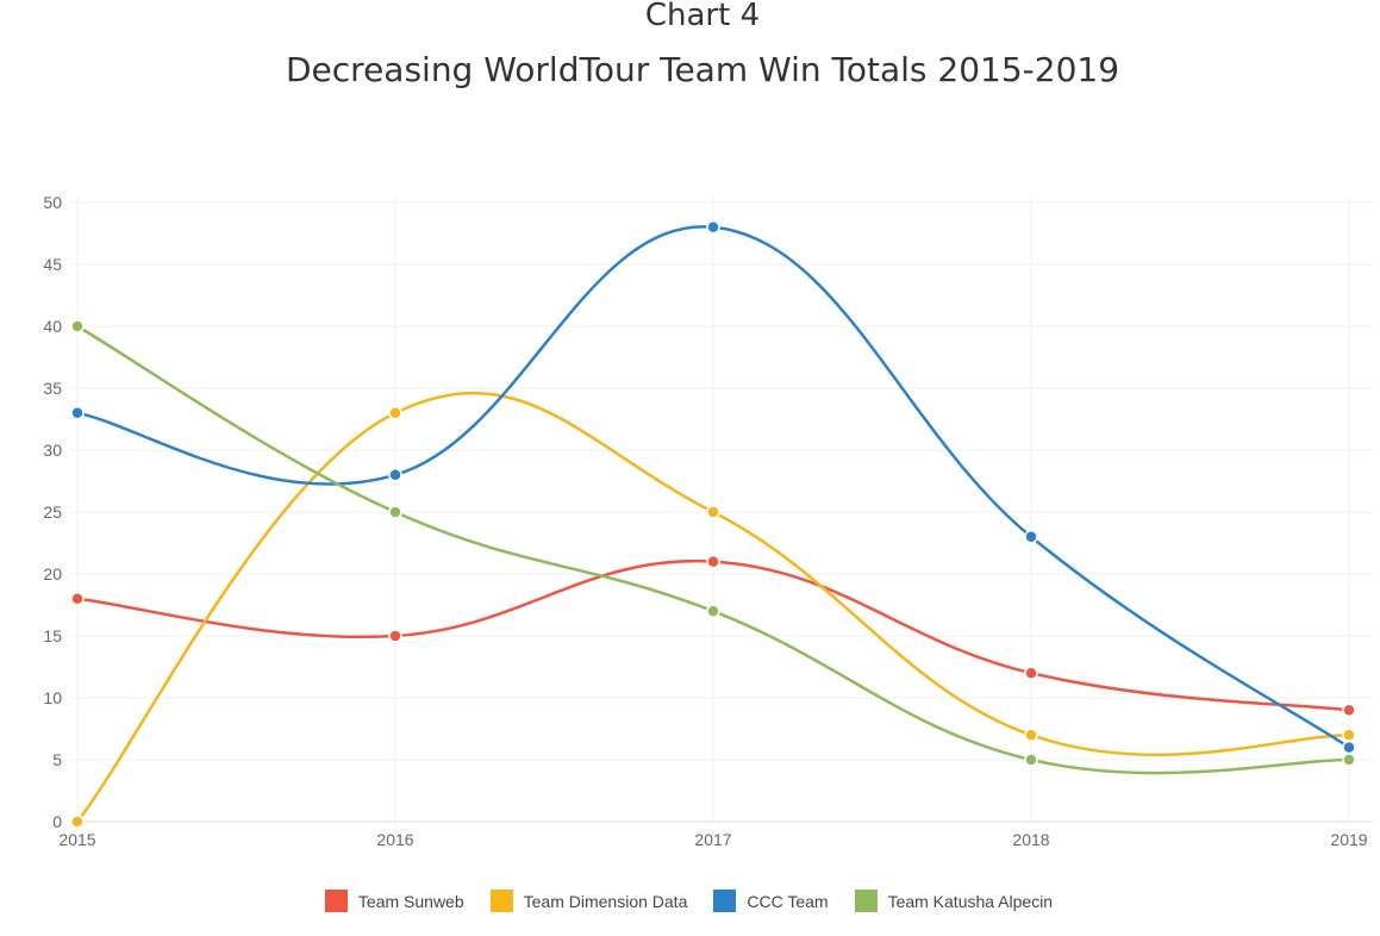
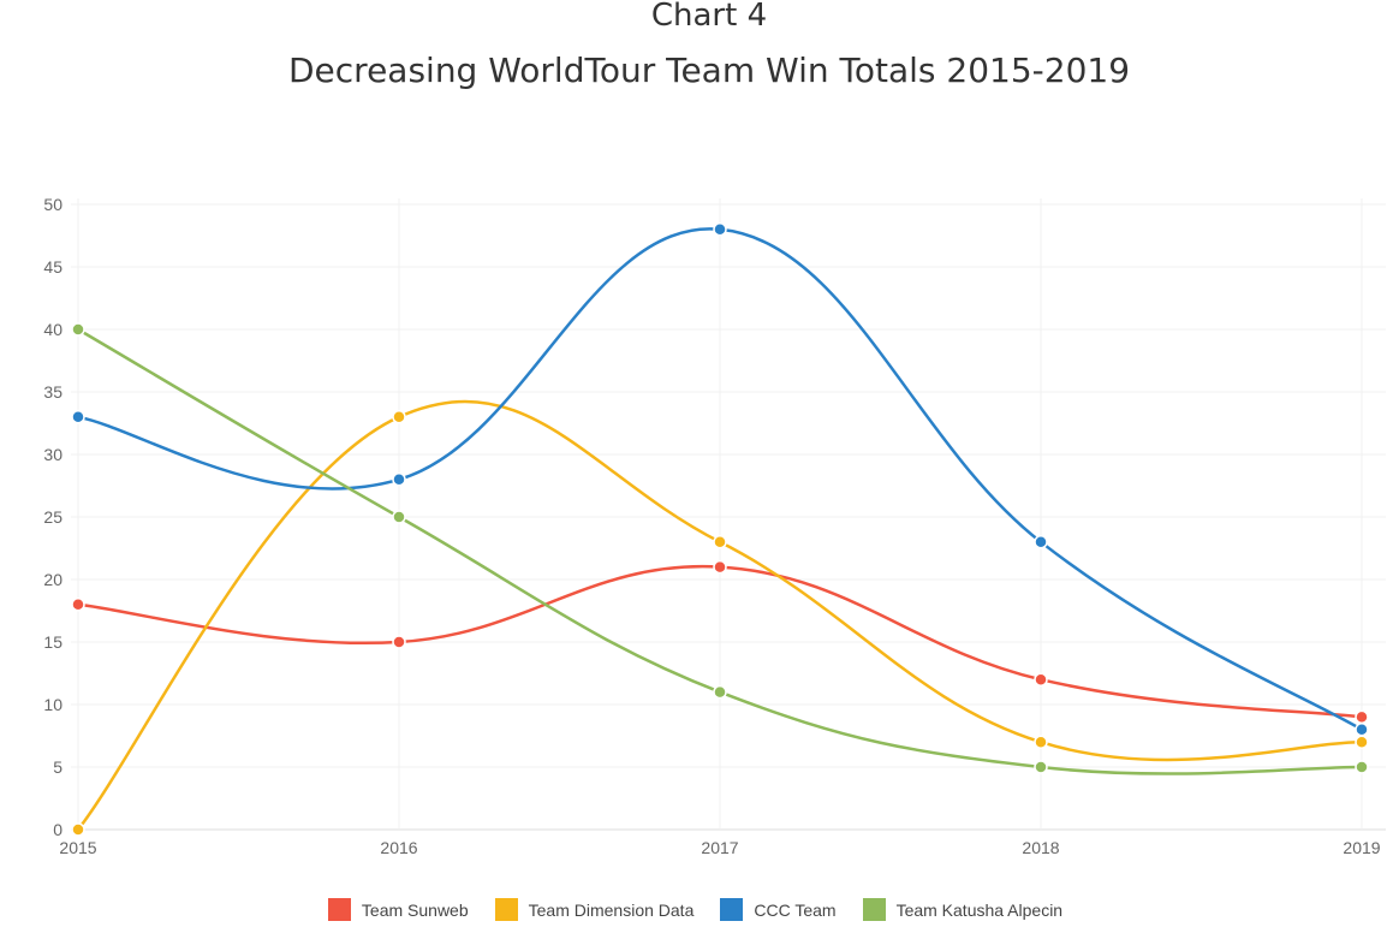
Team Dimension Data/2017: 25 -> 23
Team Katusha Alpecin/2017: 17 -> 11
CCC Team/2019: 6 -> 8
